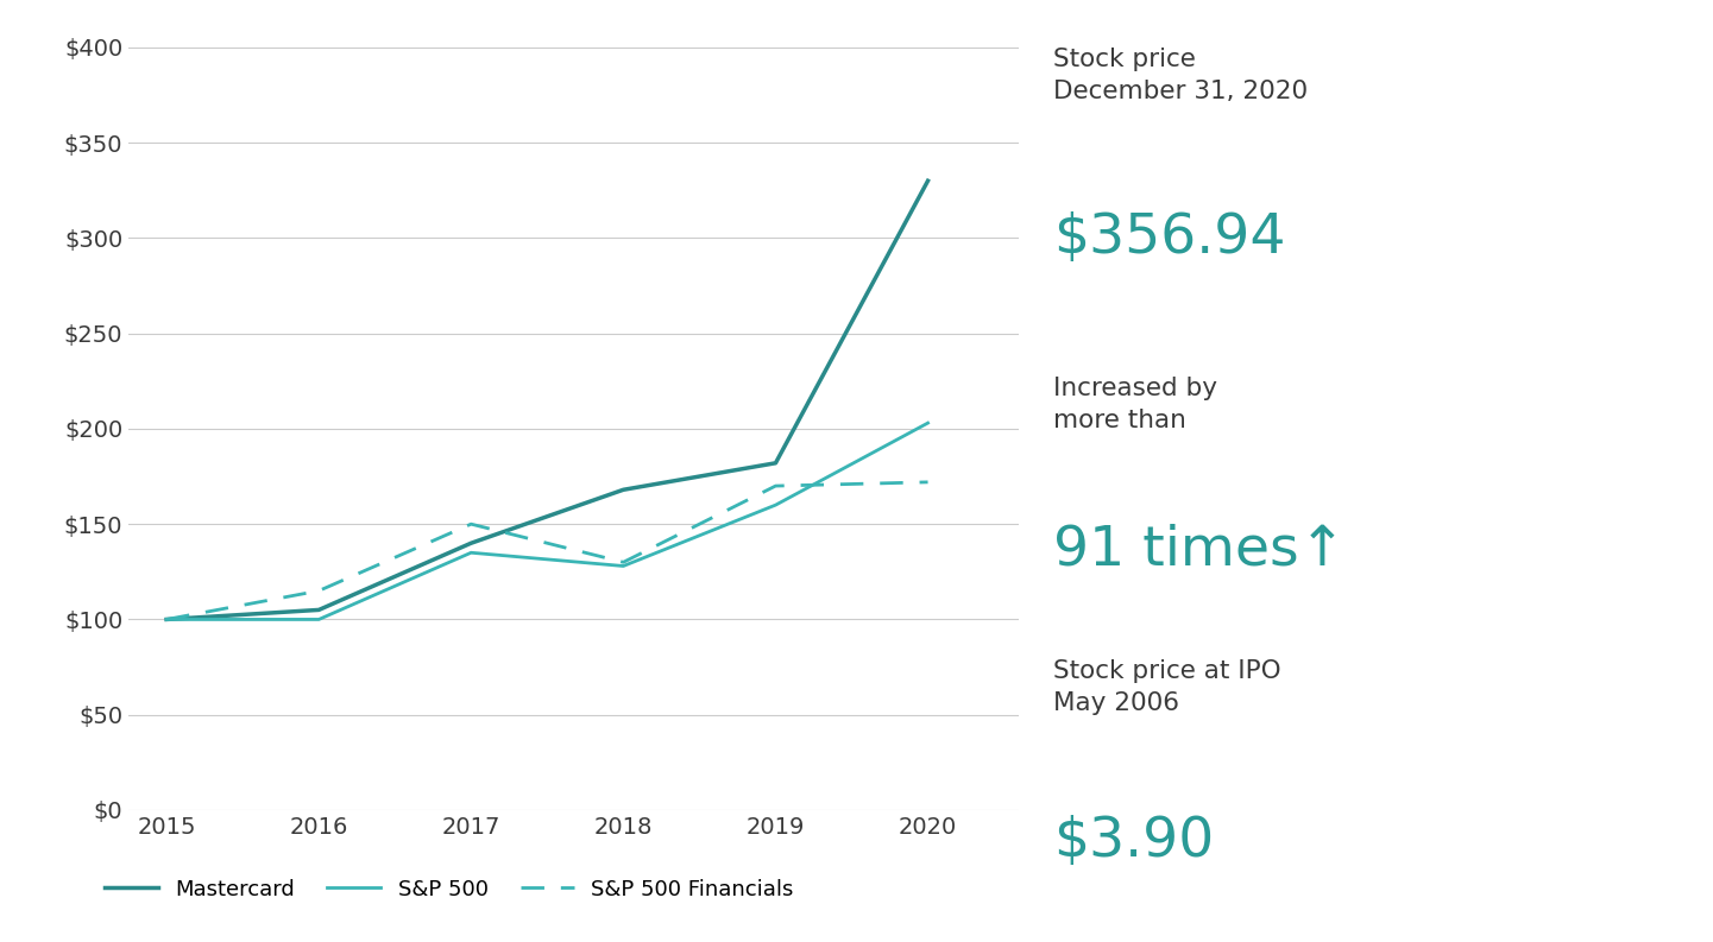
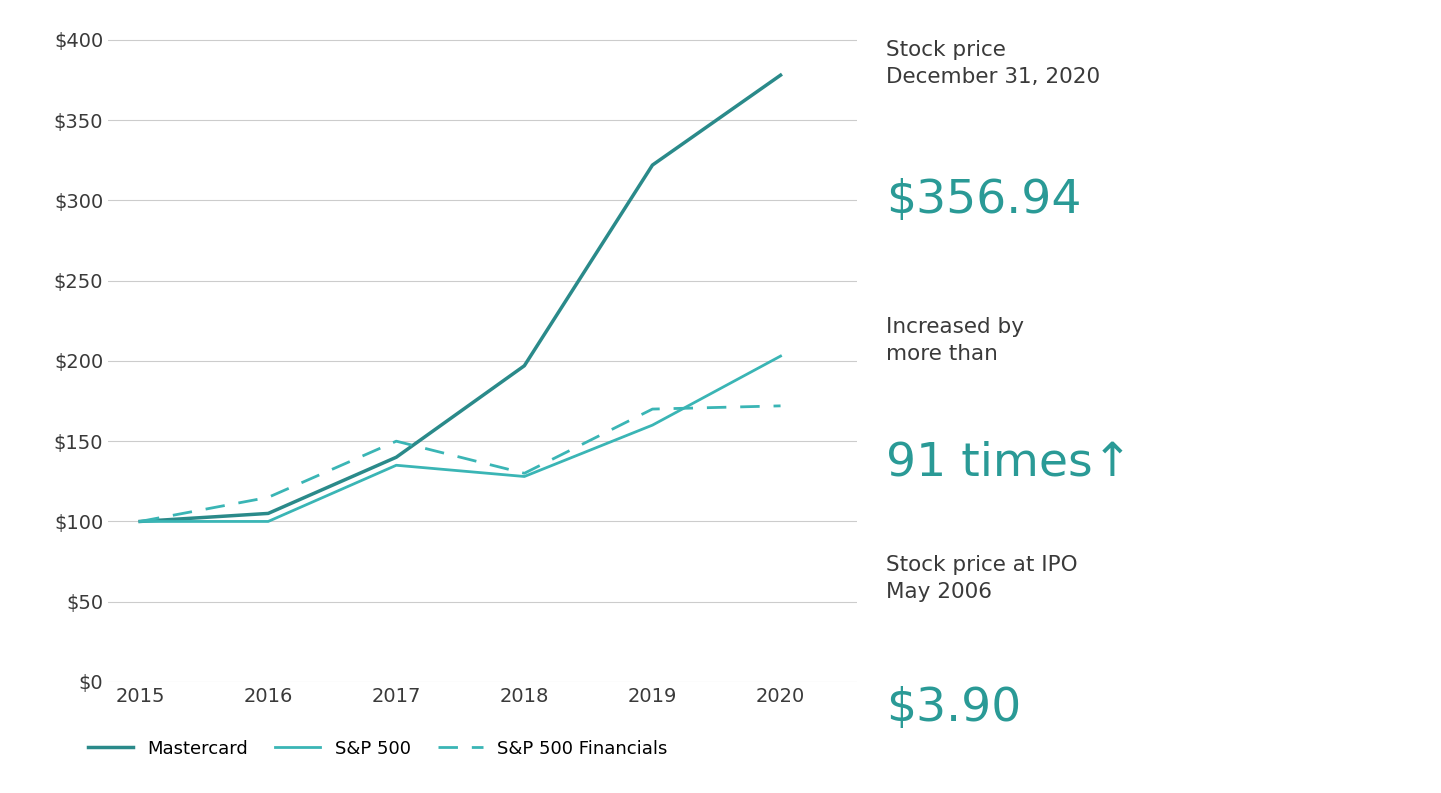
Mastercard/2018: $168 -> $197
Mastercard/2019: $182 -> $322
Mastercard/2020: $330 -> $378
